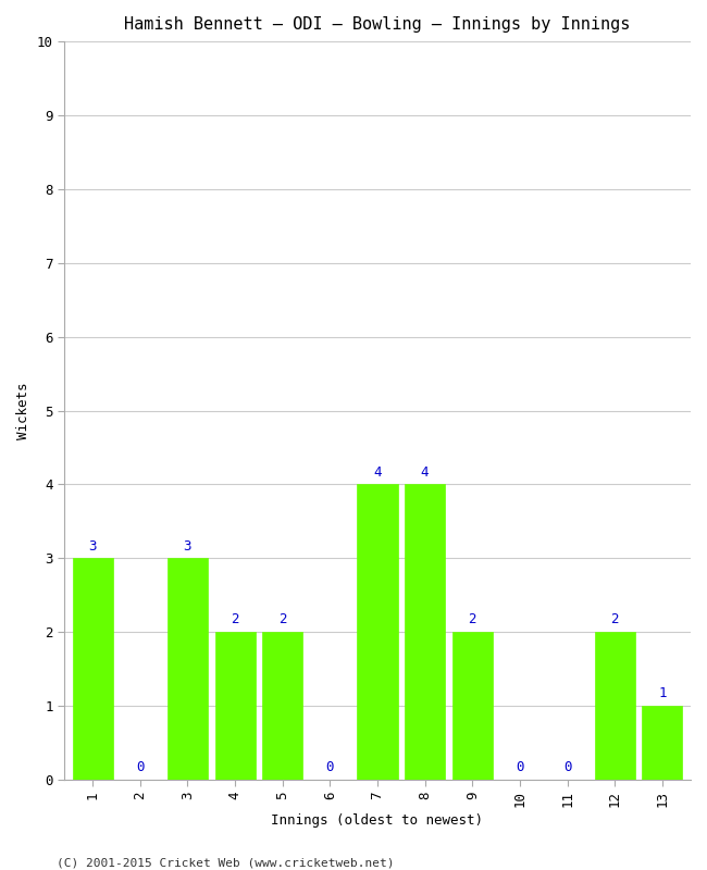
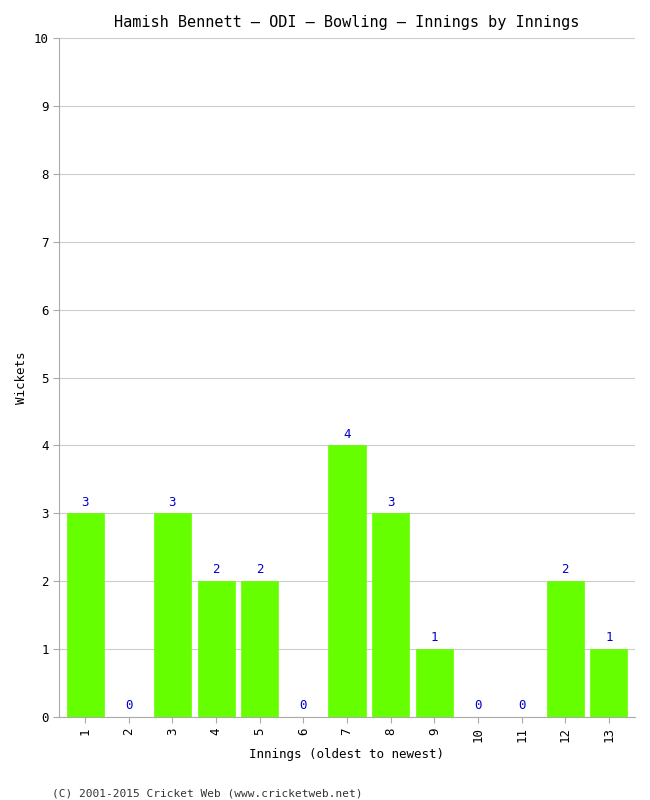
8: 4 -> 3
9: 2 -> 1
